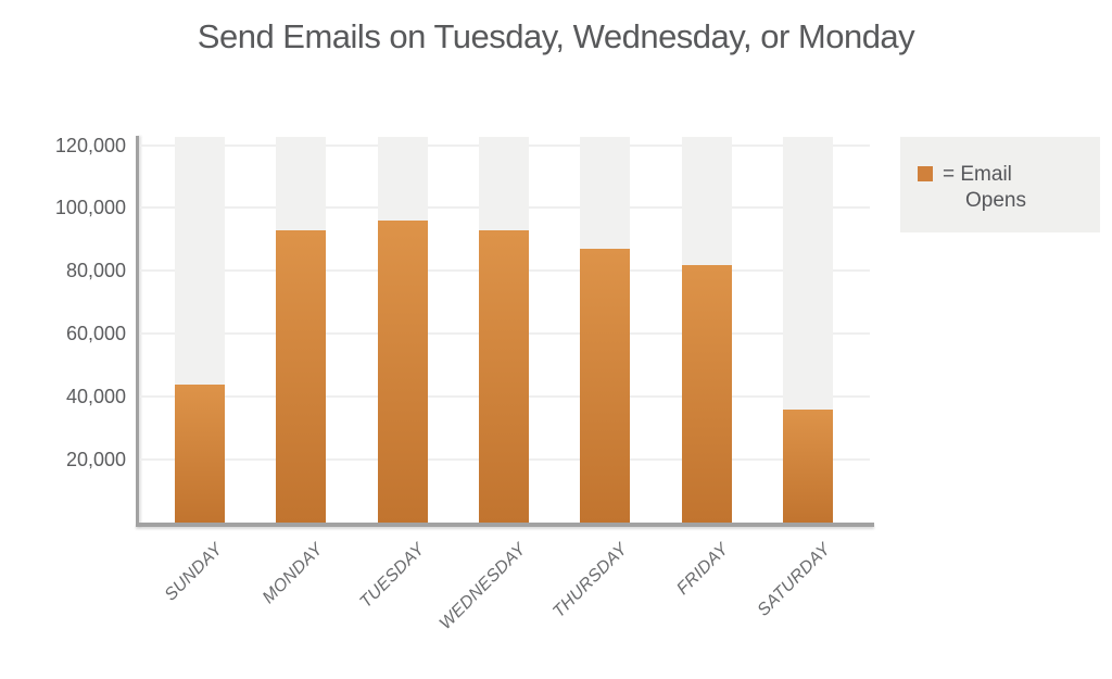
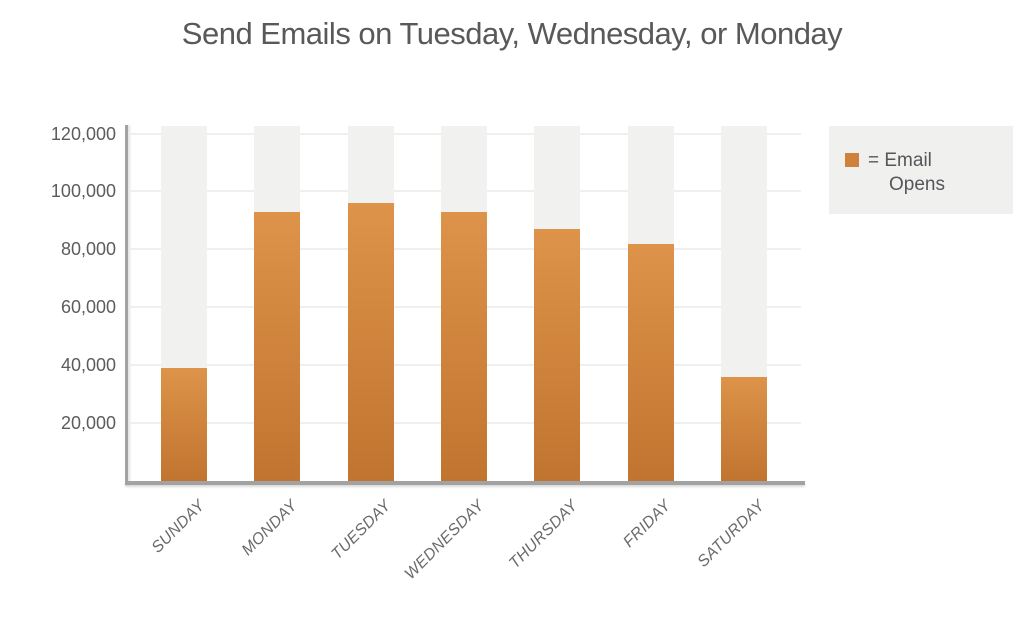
SUNDAY: 44000 -> 39000
